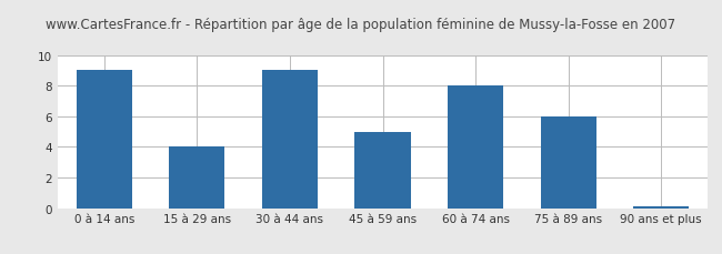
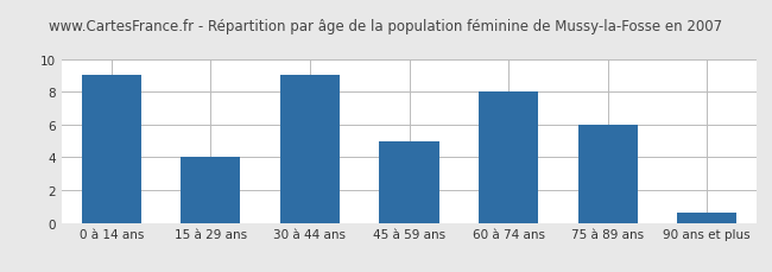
90 ans et plus: 0.1 -> 0.6
